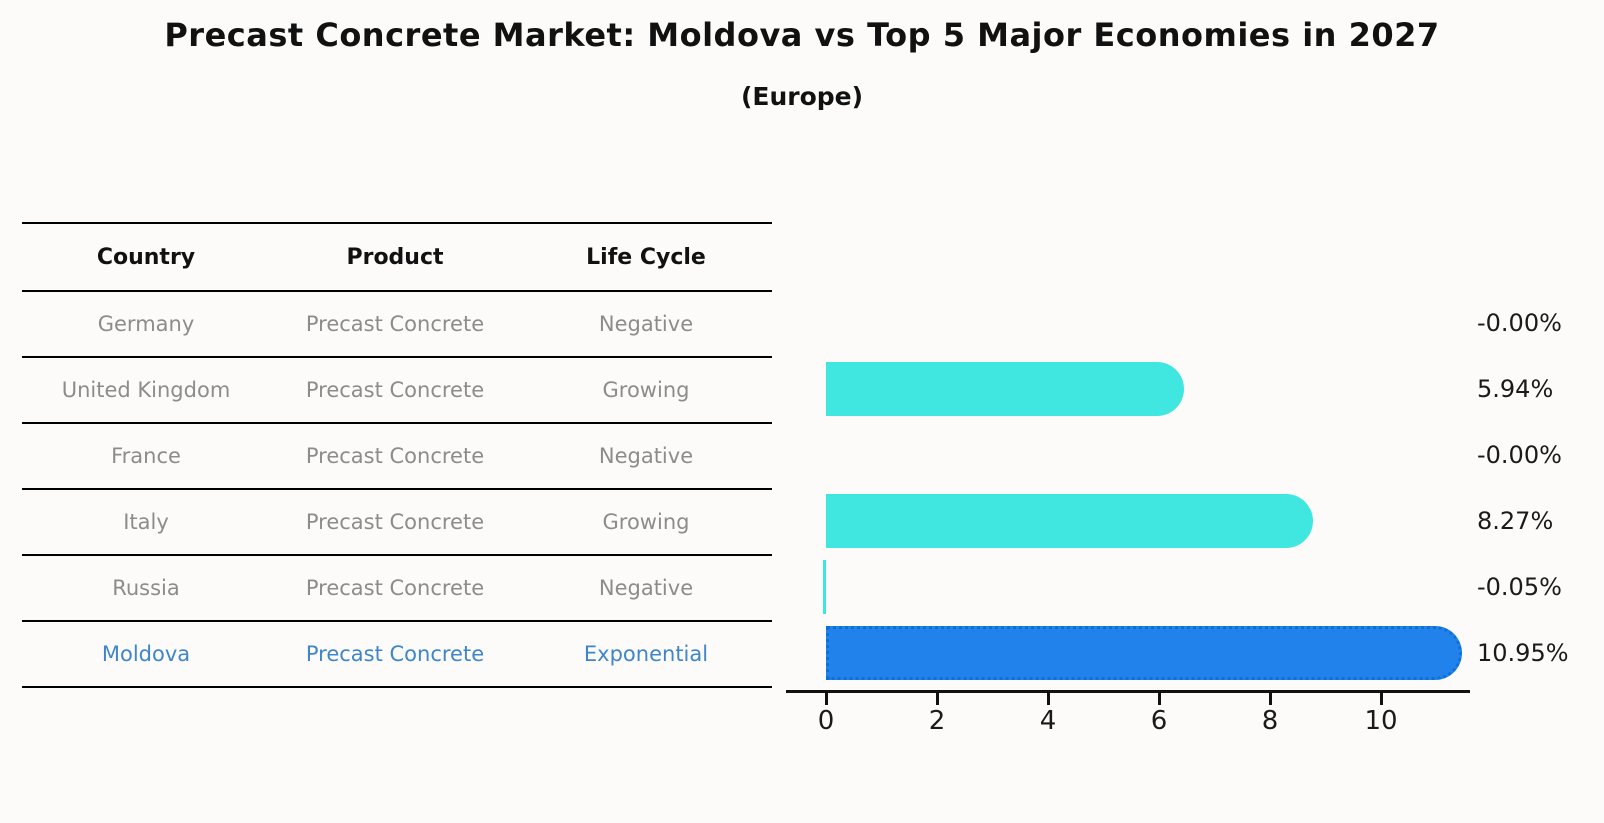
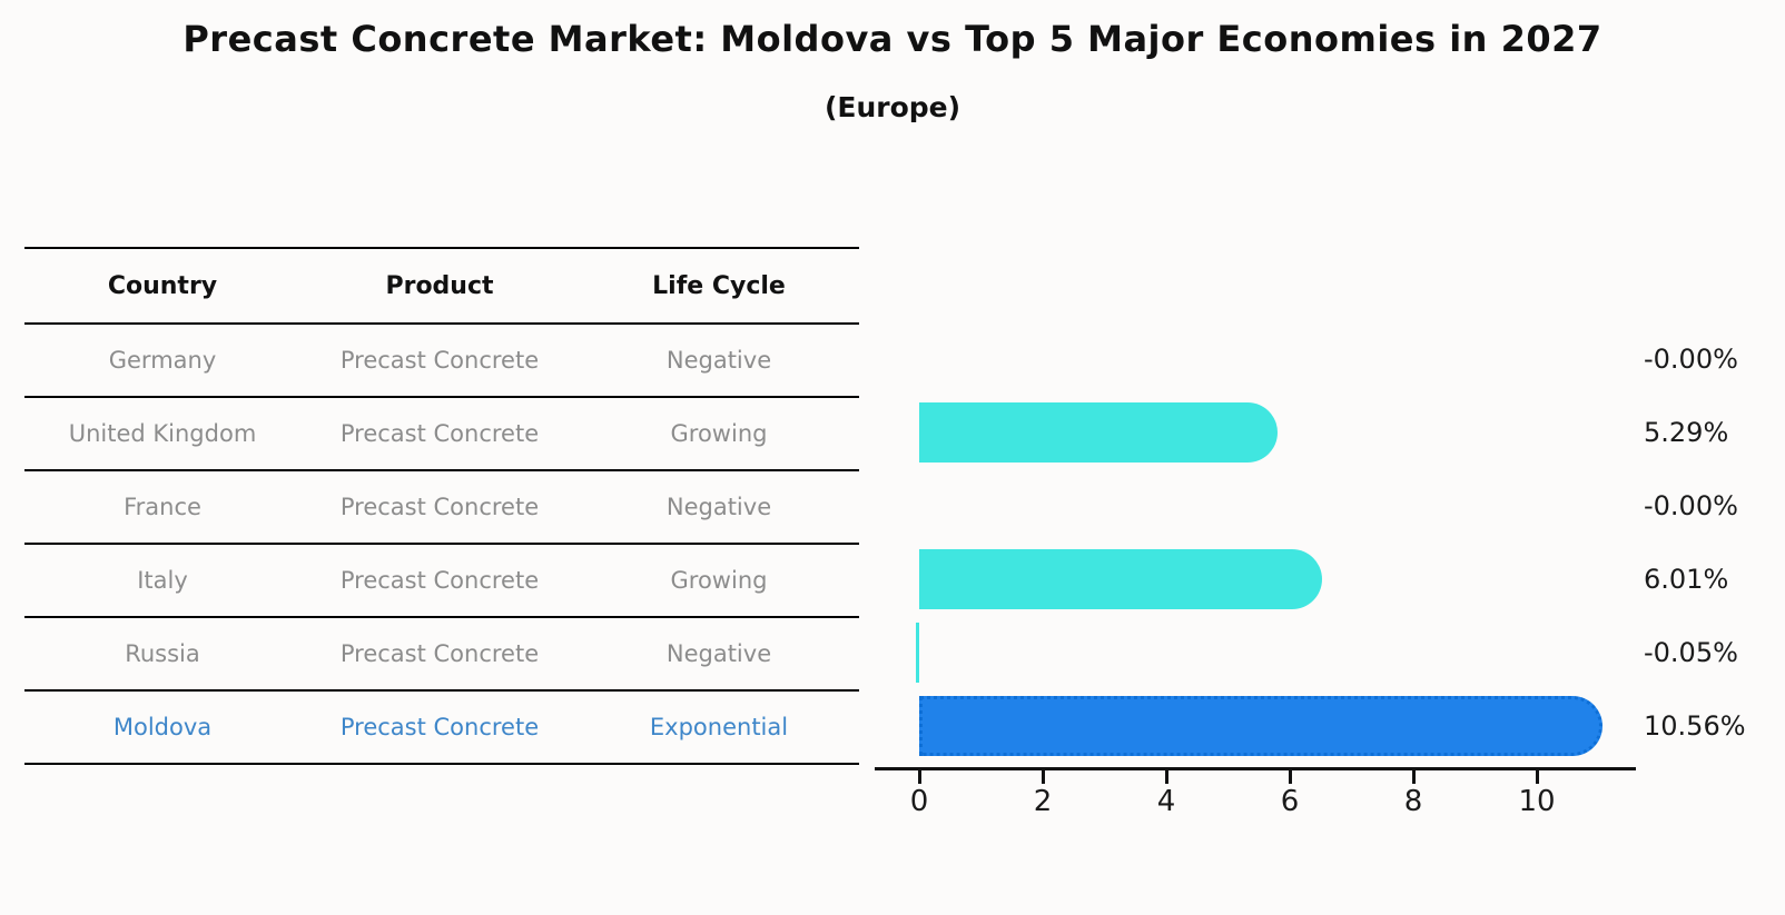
United Kingdom: 5.94% -> 5.29%
Italy: 8.27% -> 6.01%
Moldova: 10.95% -> 10.56%
